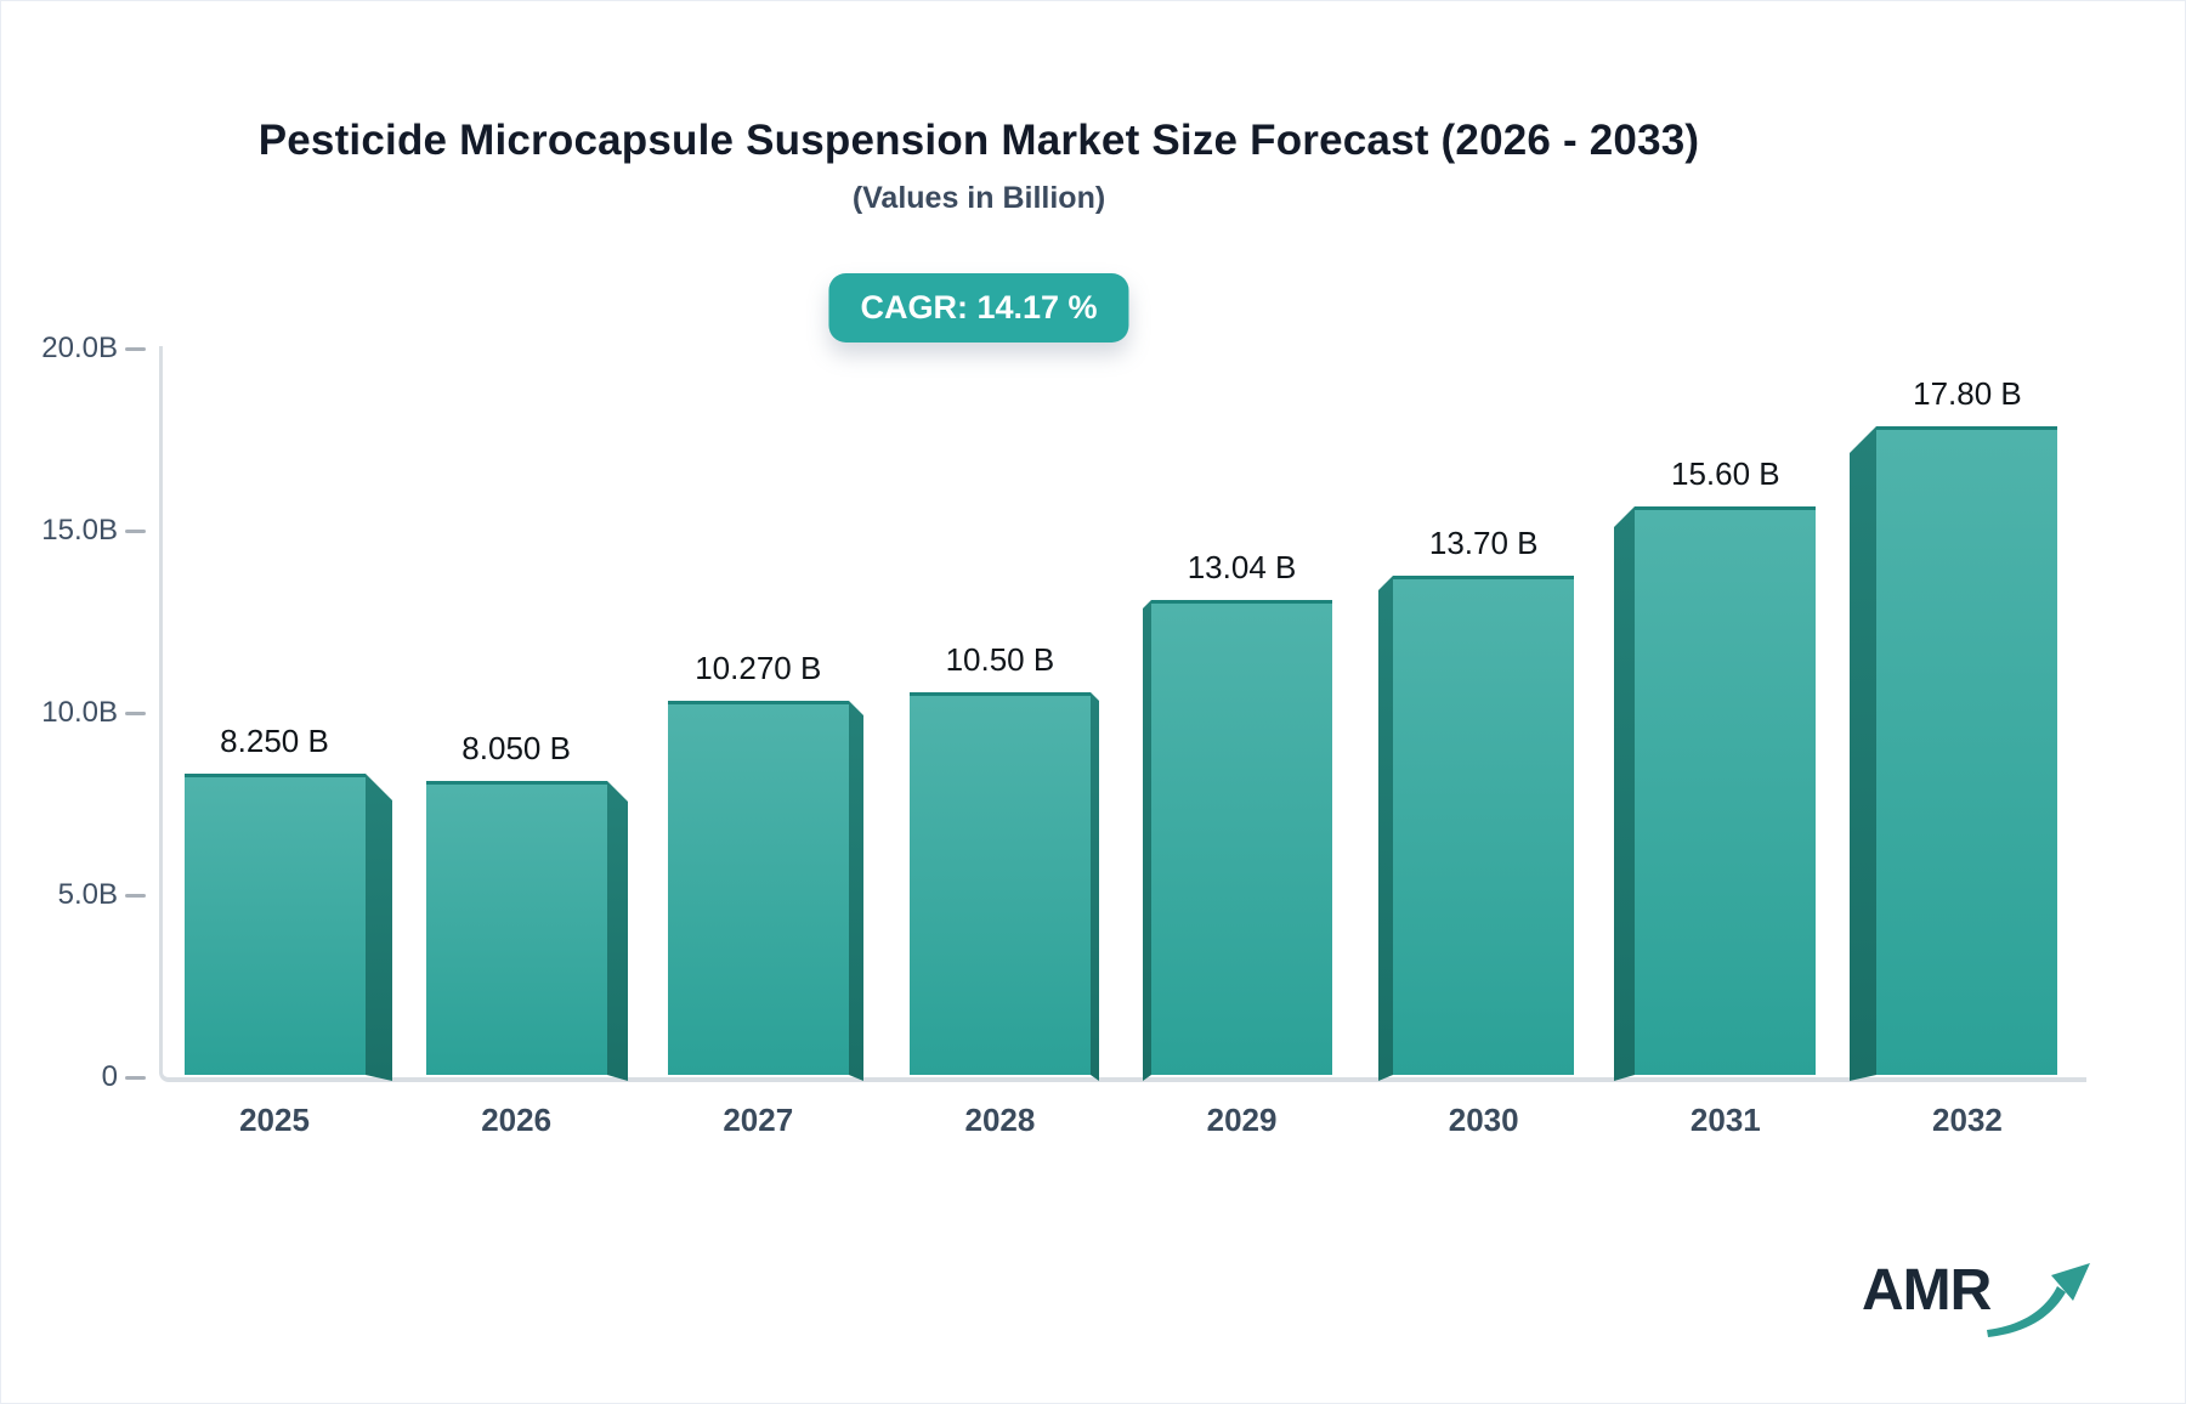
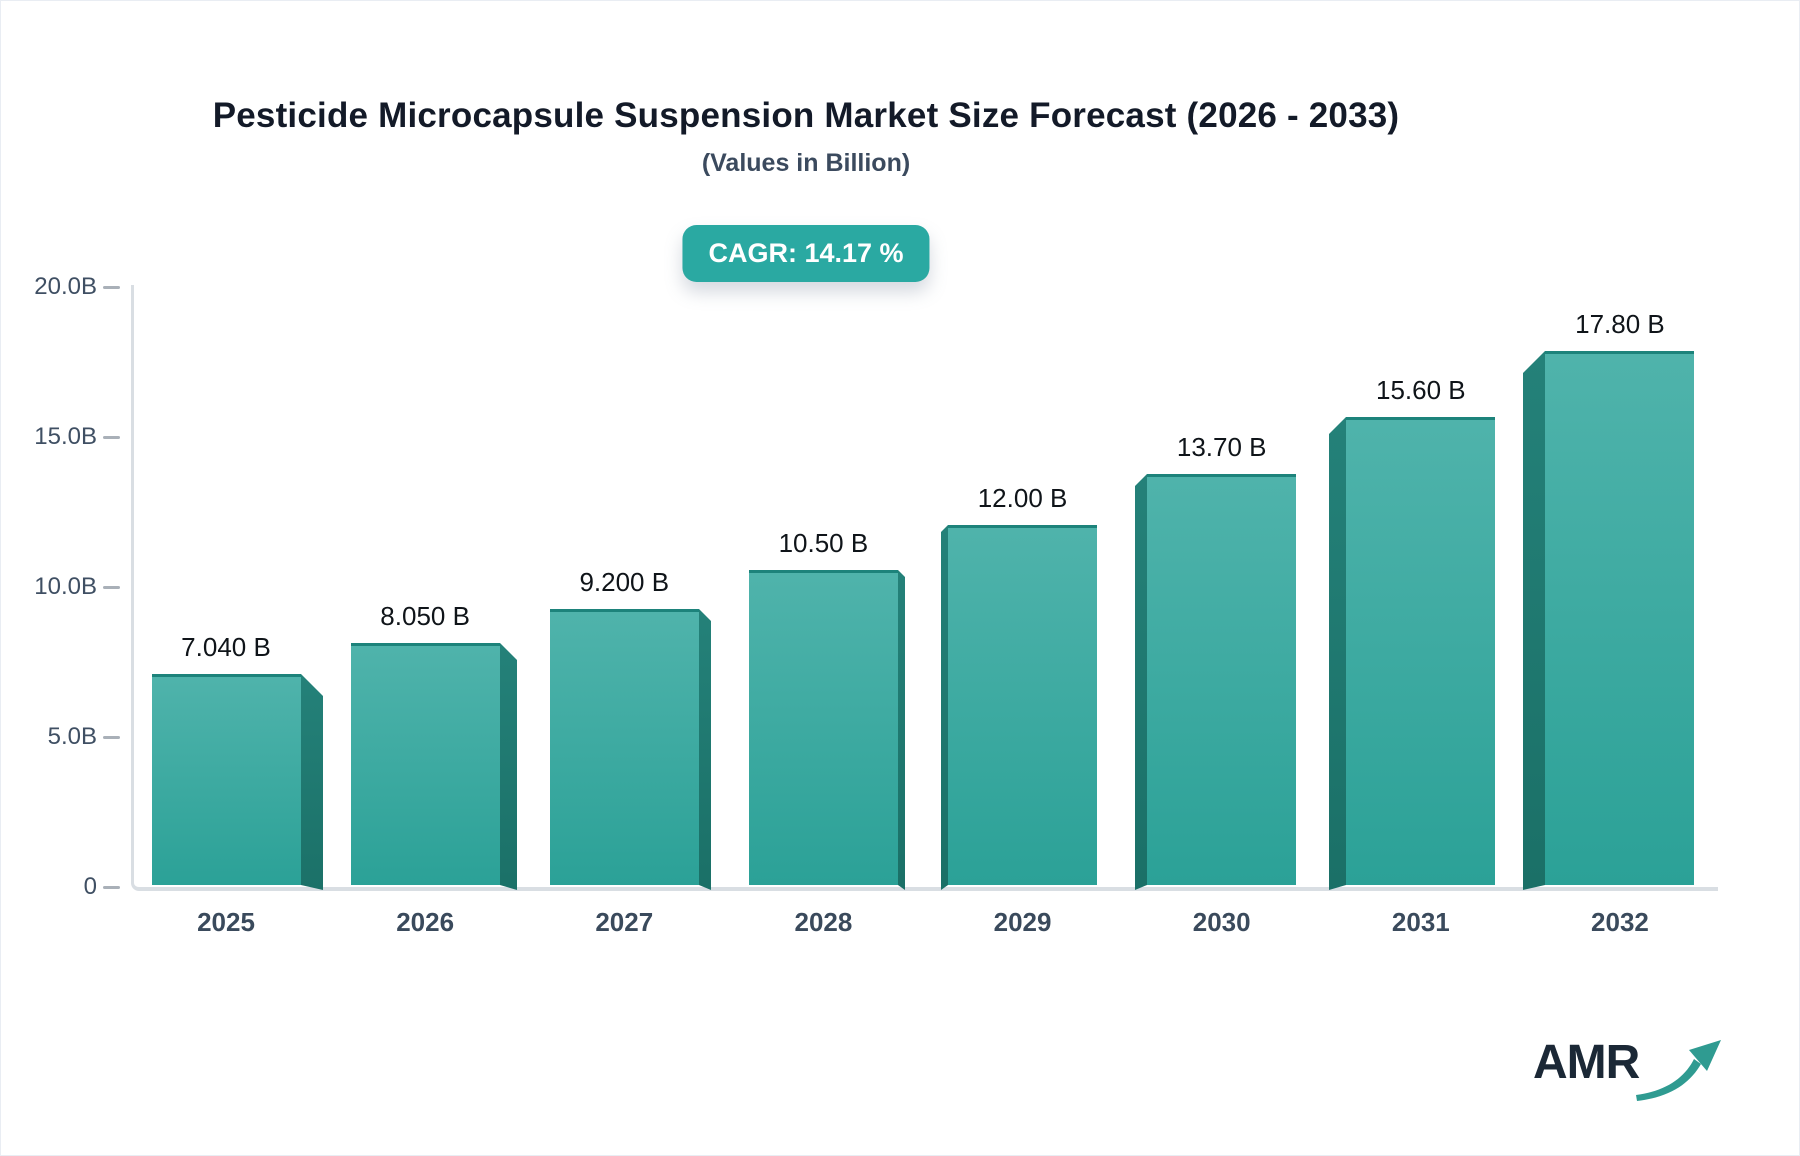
2025: 8.250 -> 7.040
2027: 10.270 -> 9.200
2029: 13.04 -> 12.00
